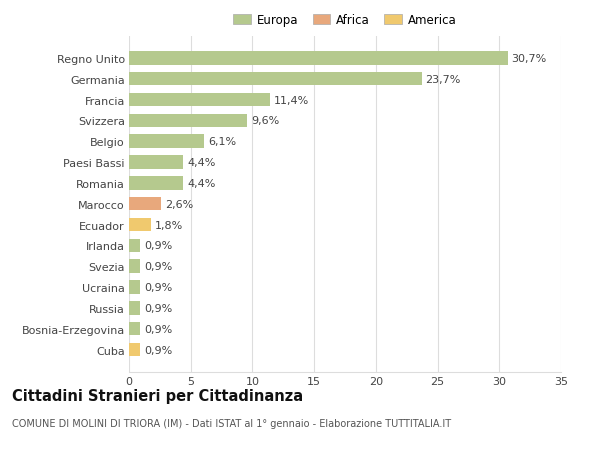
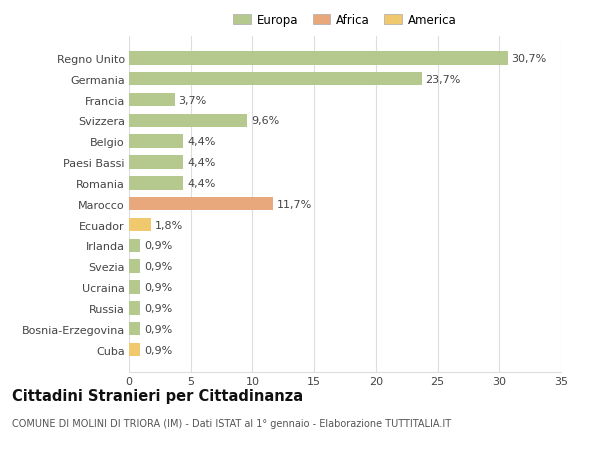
Francia: 11,4% -> 3,7%
Belgio: 6,1% -> 4,4%
Marocco: 2,6% -> 11,7%
